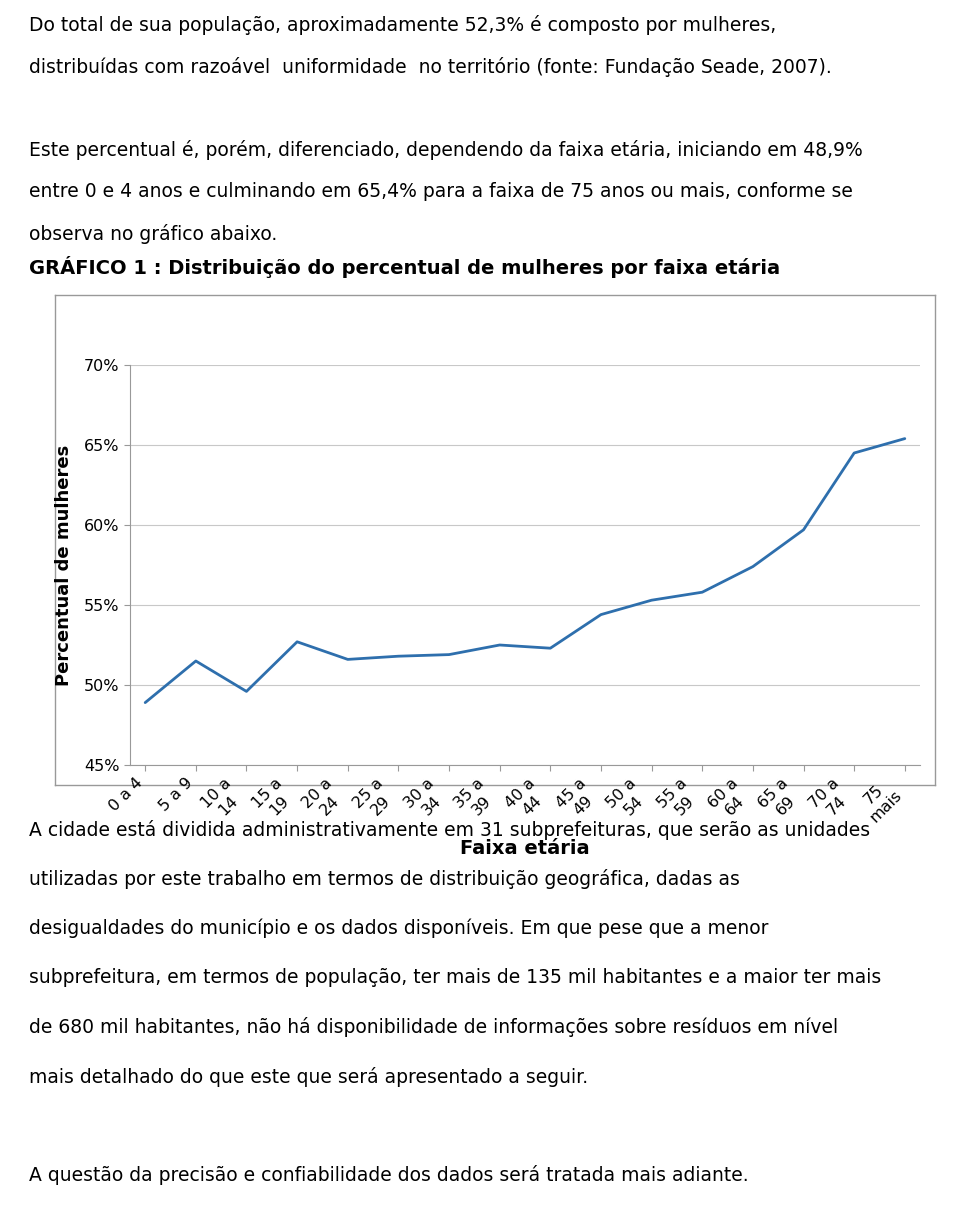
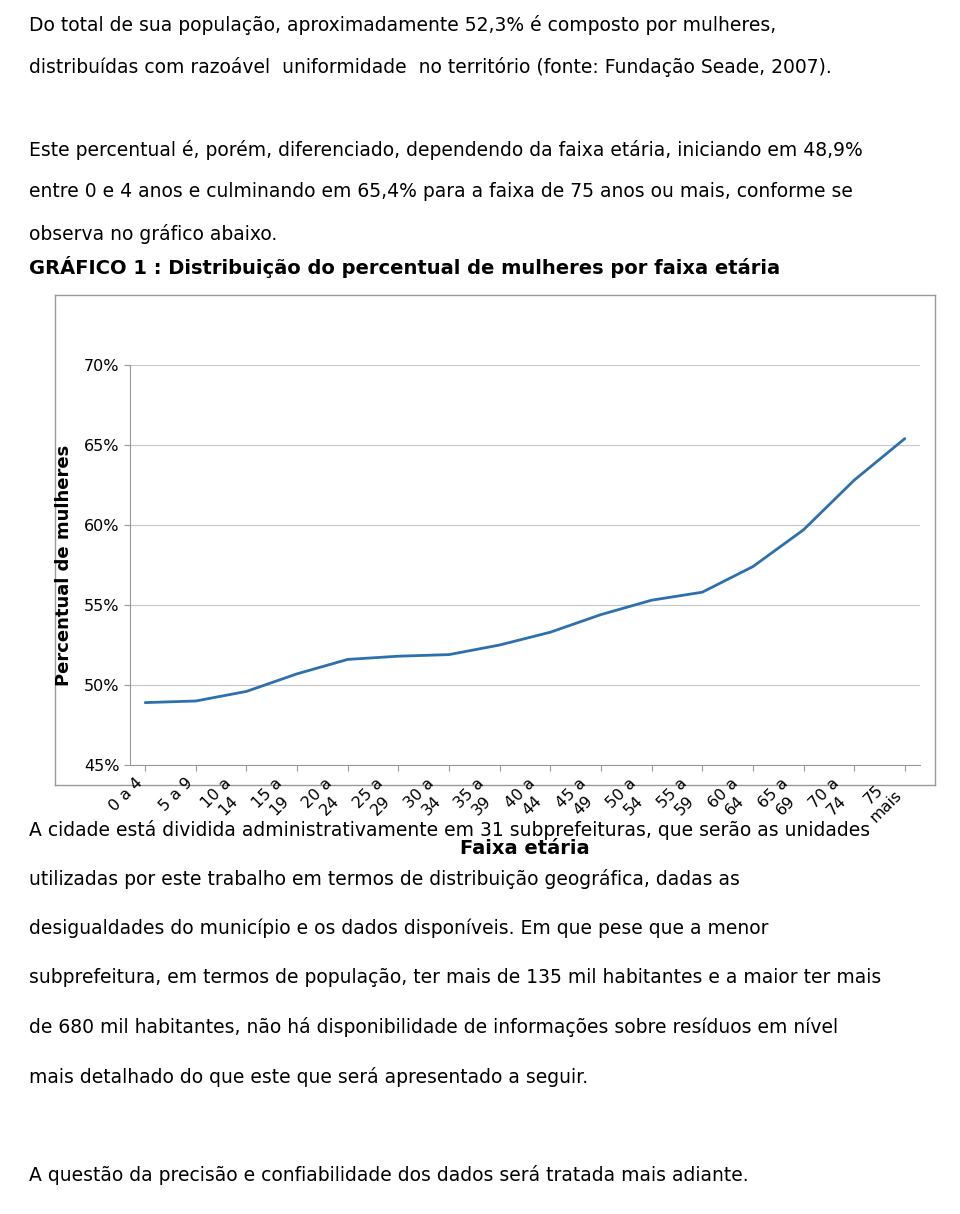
5 a 9: 51.5% -> 49.0%
15 a 19: 52.7% -> 50.7%
40 a 44: 52.3% -> 53.3%
70 a 74: 64.5% -> 62.8%
